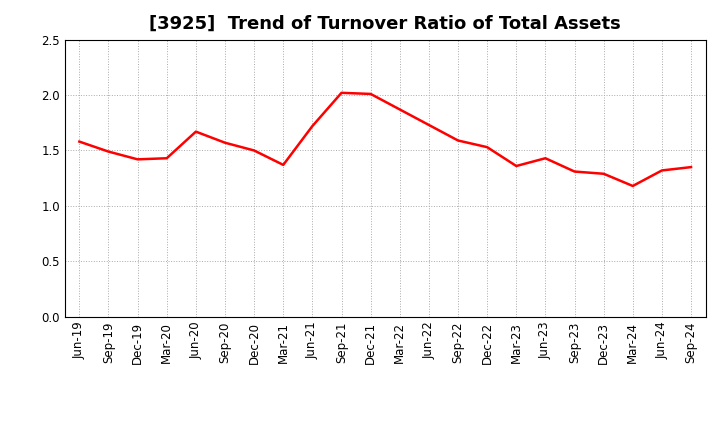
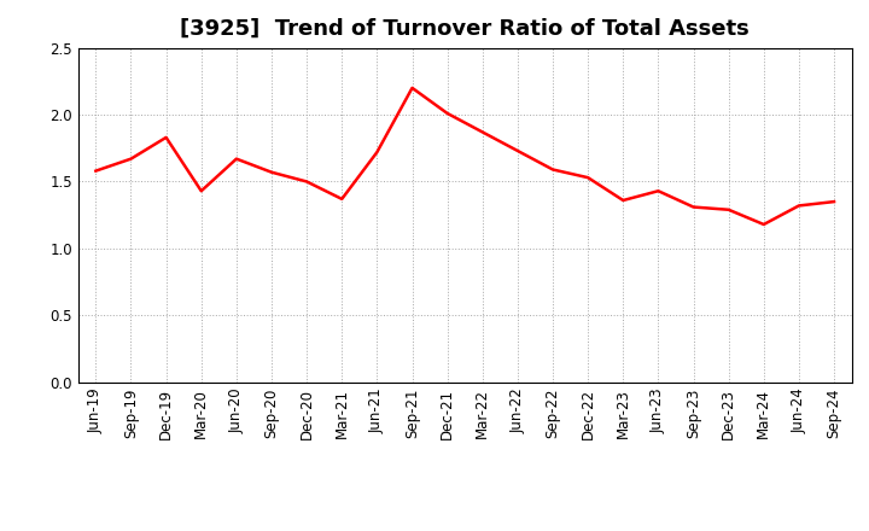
Sep-19: 1.49 -> 1.67
Dec-19: 1.42 -> 1.83
Sep-21: 2.02 -> 2.20
